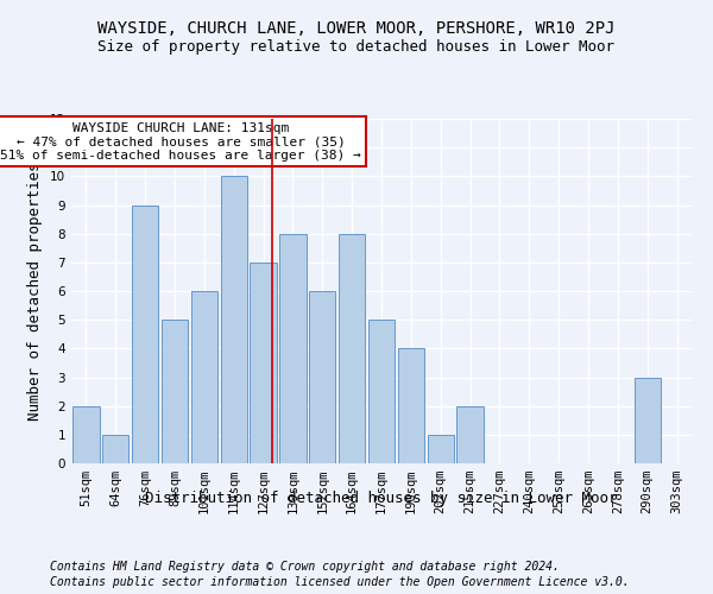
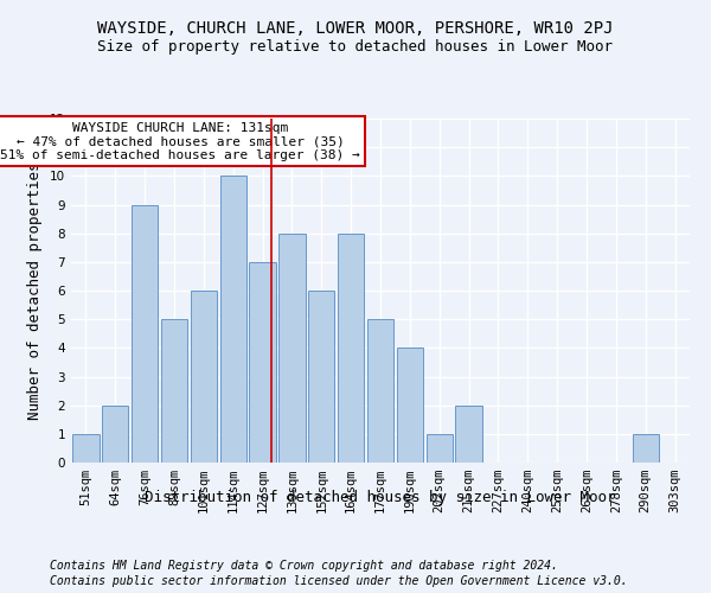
51sqm: 2 -> 1
64sqm: 1 -> 2
290sqm: 3 -> 1
